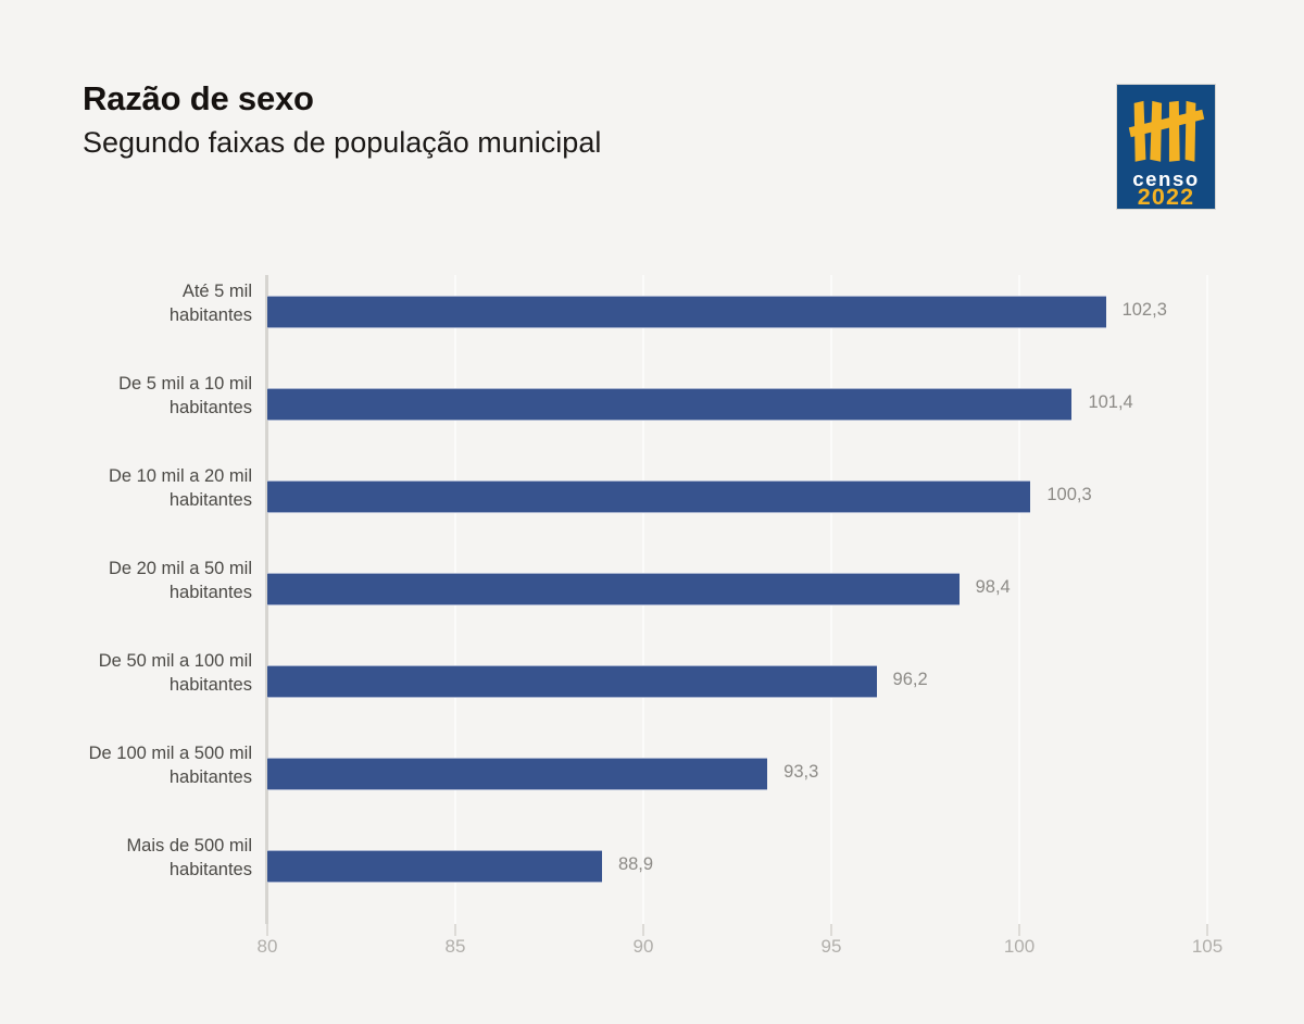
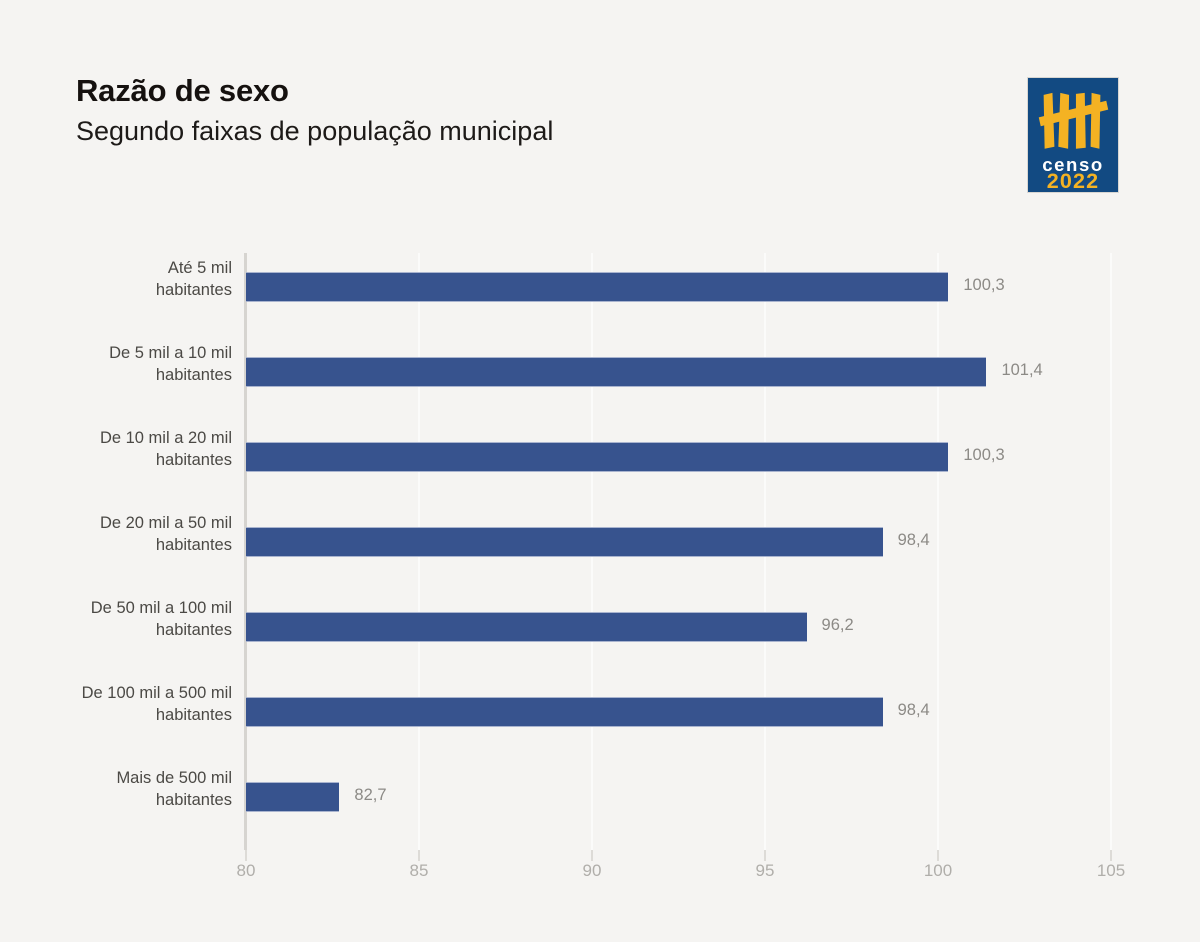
Até 5 mil habitantes: 102,3 -> 100,3
De 100 mil a 500 mil habitantes: 93,3 -> 98,4
Mais de 500 mil habitantes: 88,9 -> 82,7
